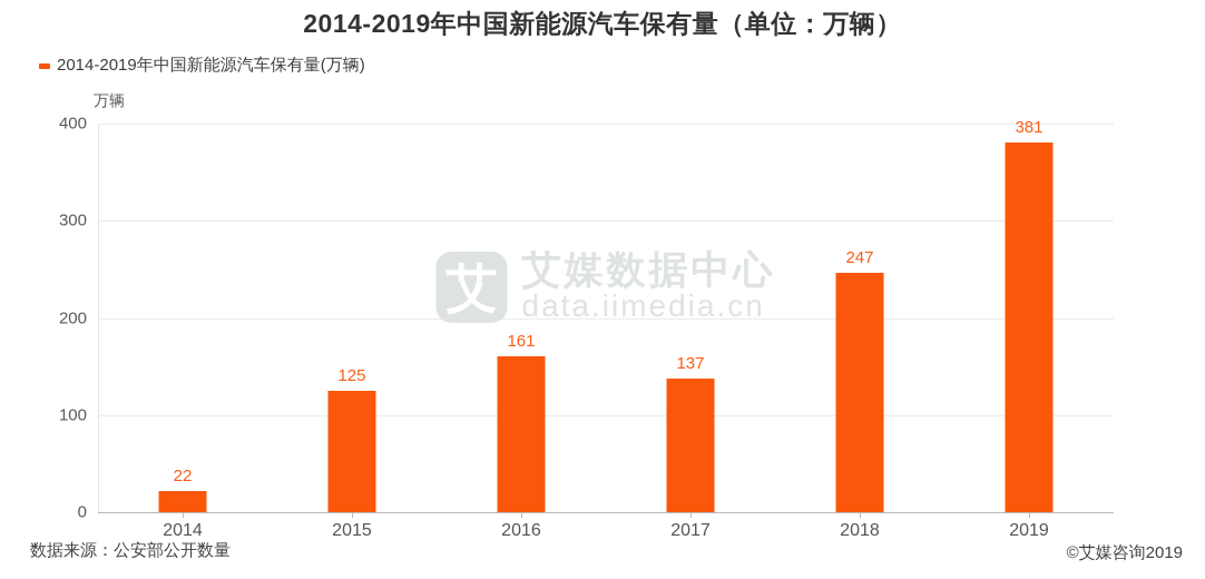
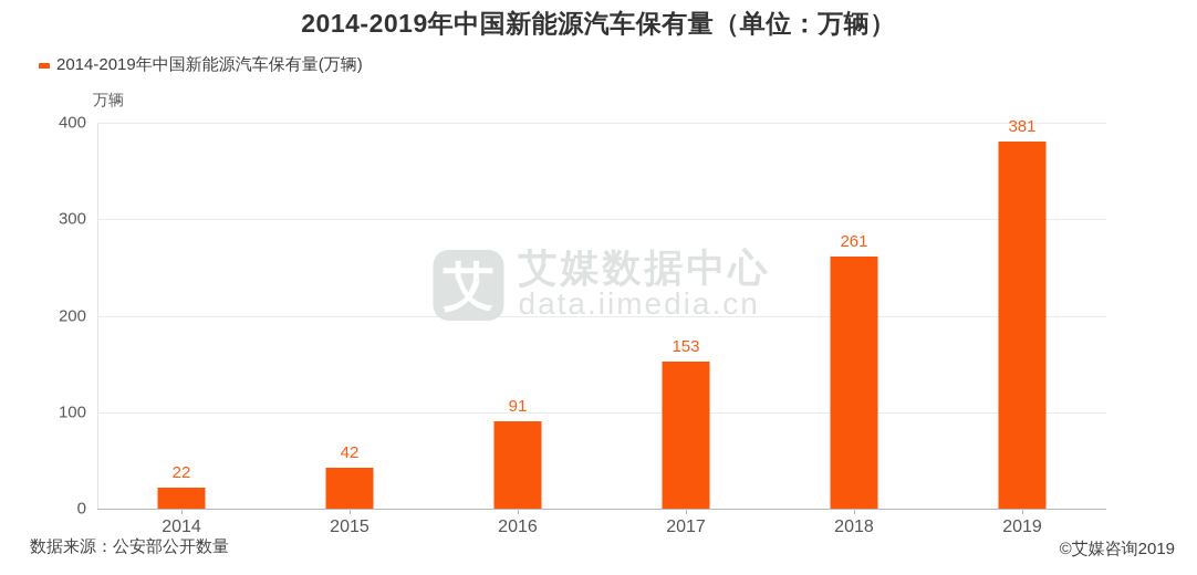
2015: 125 -> 42
2016: 161 -> 91
2017: 137 -> 153
2018: 247 -> 261
